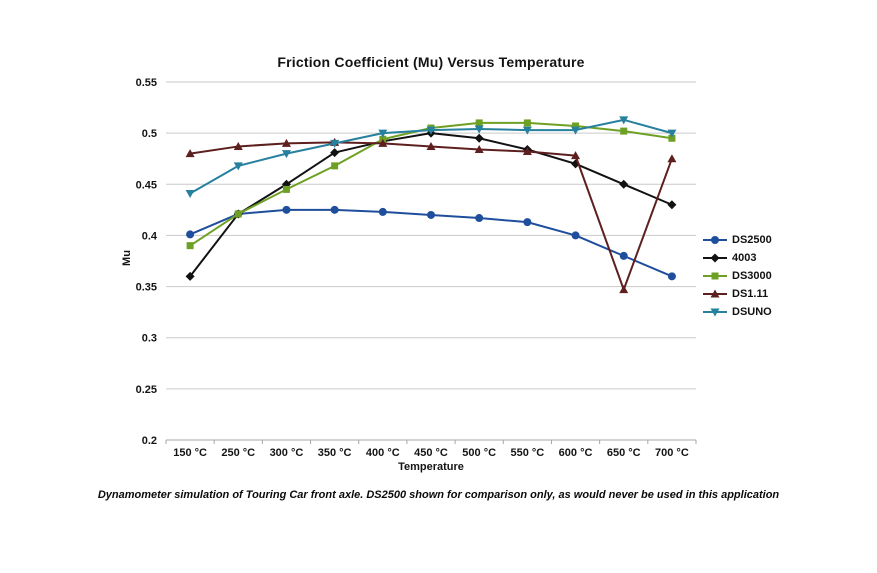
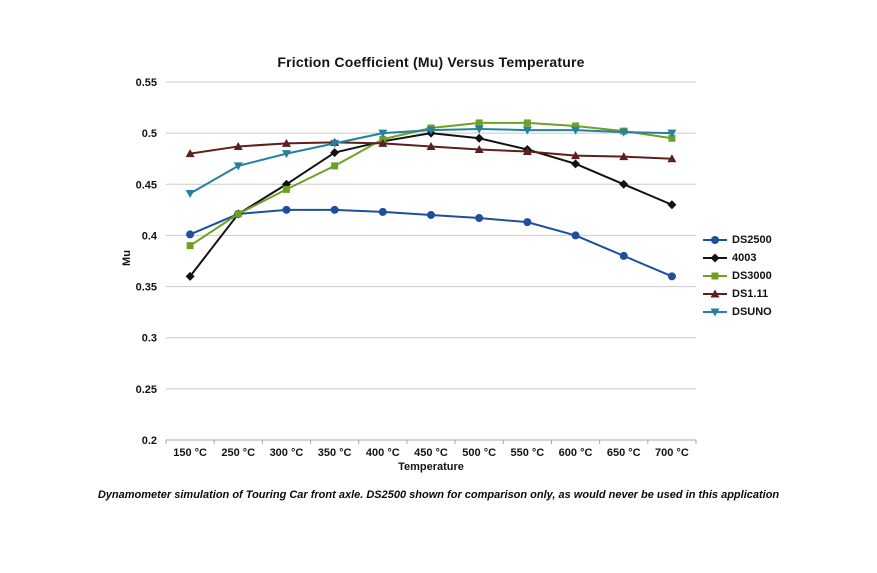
DS1.11/650 °C: 0.347 -> 0.477
DSUNO/650 °C: 0.513 -> 0.501
